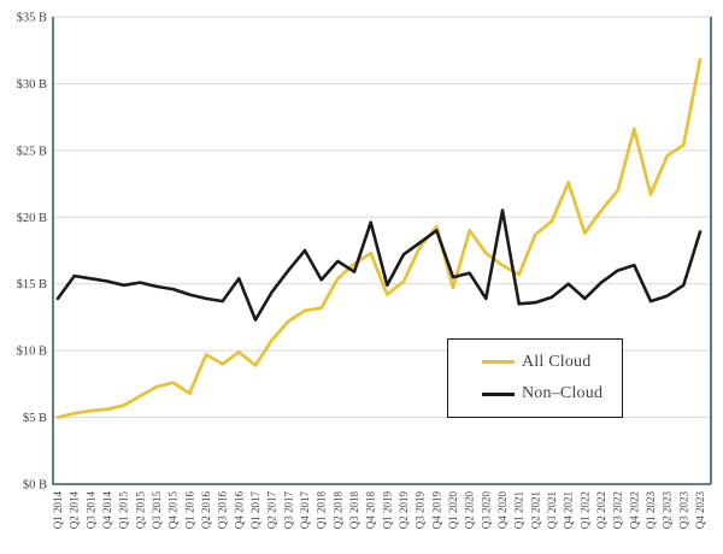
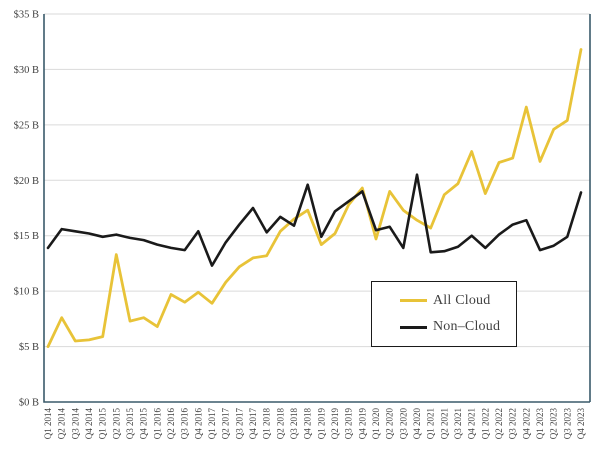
All Cloud/Q2 2014: $5.3B -> $7.6B
All Cloud/Q2 2015: $6.6B -> $13.3B
All Cloud/Q2 2022: $20.5B -> $21.6B
